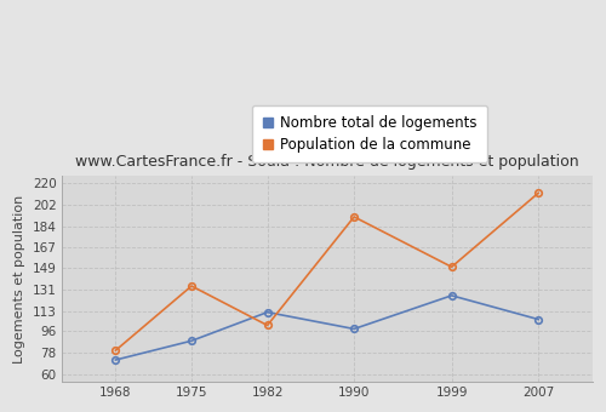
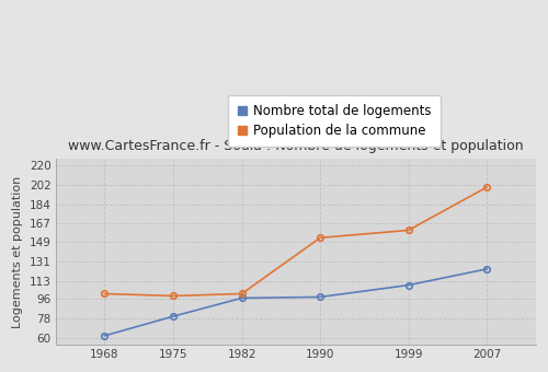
Nombre total de logements/1968: 72 -> 62
Population de la commune/1968: 80 -> 101
Nombre total de logements/1975: 88 -> 80
Population de la commune/1975: 134 -> 99
Nombre total de logements/1982: 112 -> 97
Population de la commune/1990: 192 -> 153
Nombre total de logements/1999: 126 -> 109
Population de la commune/1999: 150 -> 160
Nombre total de logements/2007: 106 -> 124
Population de la commune/2007: 212 -> 200
